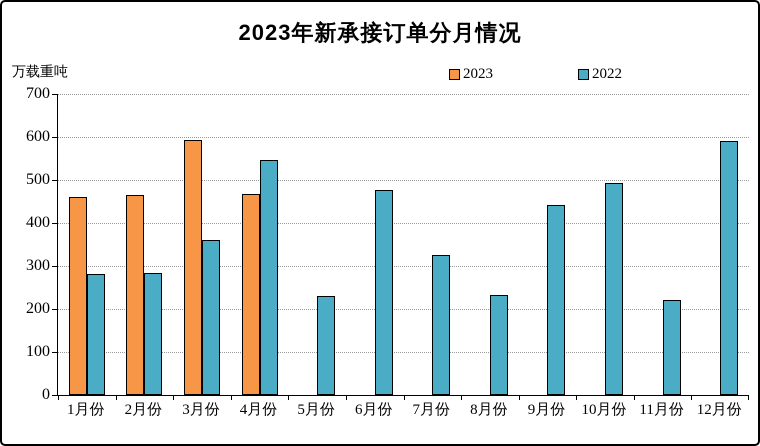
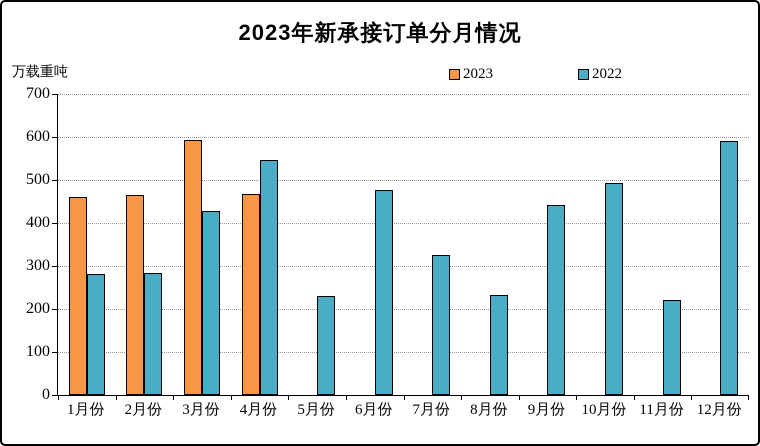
2022/3月份: 360 -> 430
